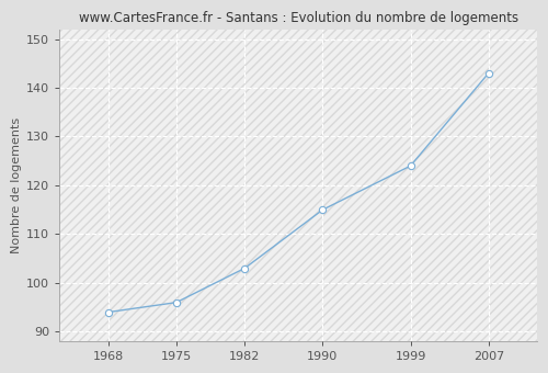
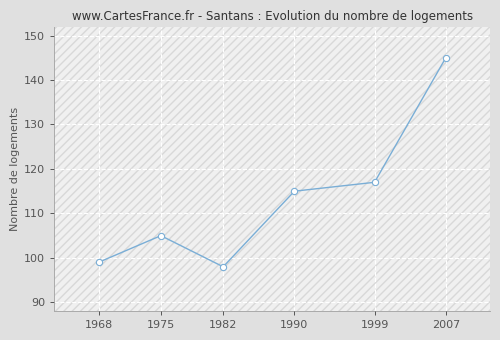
1968: 94 -> 99
1975: 96 -> 105
1982: 103 -> 98
1999: 124 -> 117
2007: 143 -> 145
